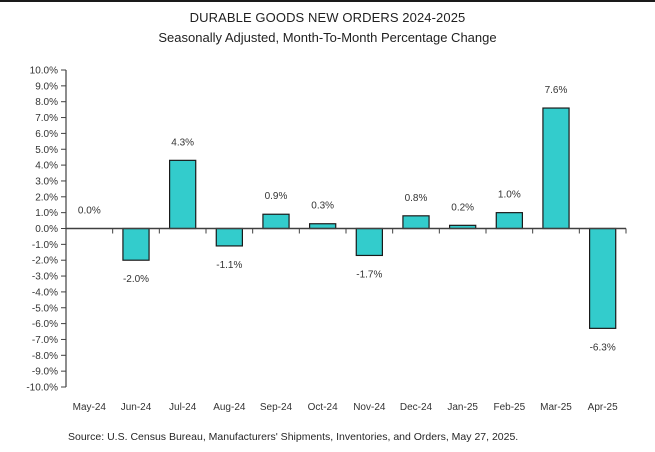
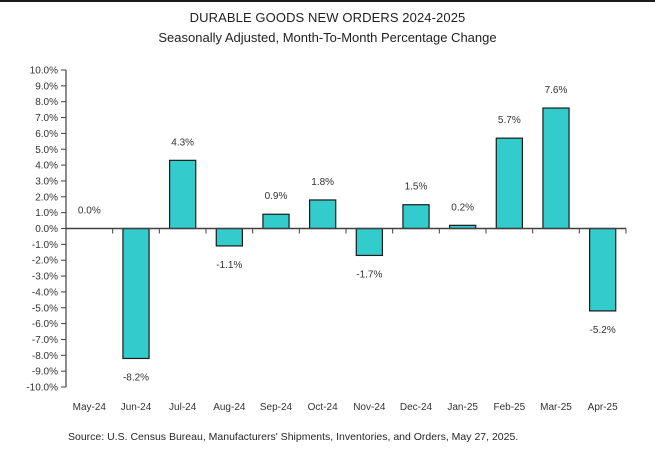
Jun-24: -2.0% -> -8.2%
Oct-24: 0.3% -> 1.8%
Dec-24: 0.8% -> 1.5%
Feb-25: 1.0% -> 5.7%
Apr-25: -6.3% -> -5.2%
